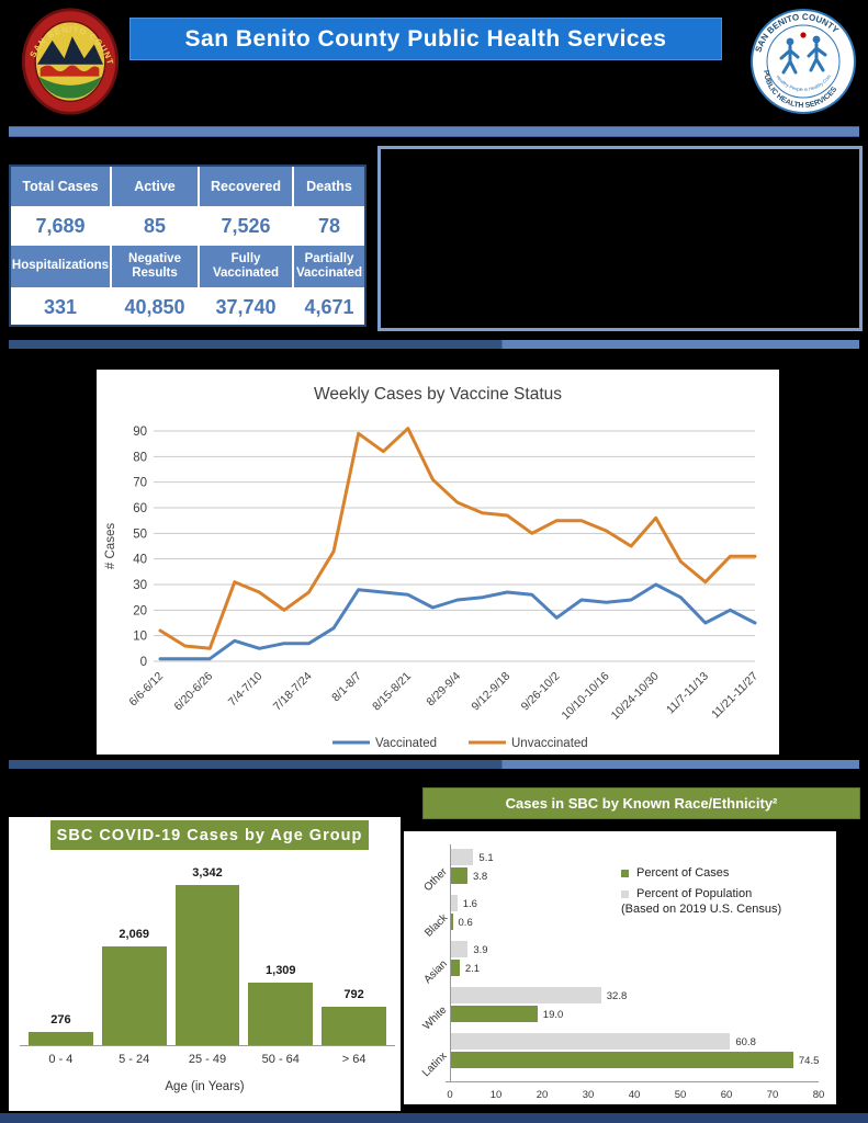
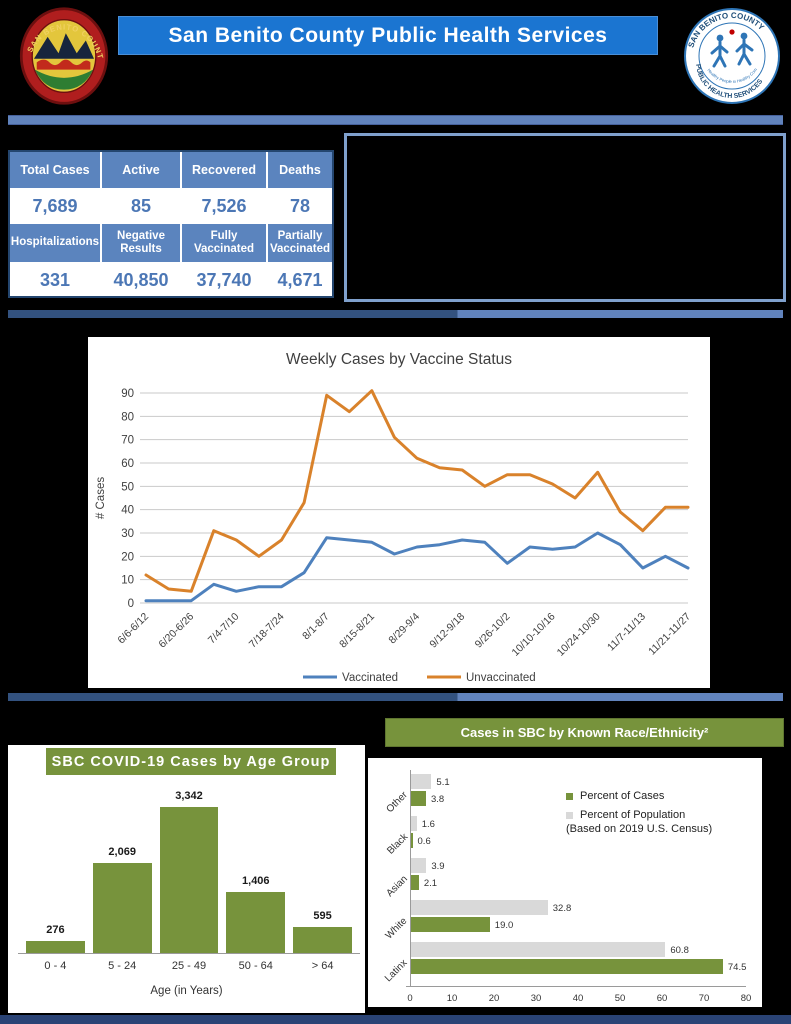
SBC COVID-19 Cases by Age Group/50 - 64: 1,309 -> 1,406
SBC COVID-19 Cases by Age Group/> 64: 792 -> 595
